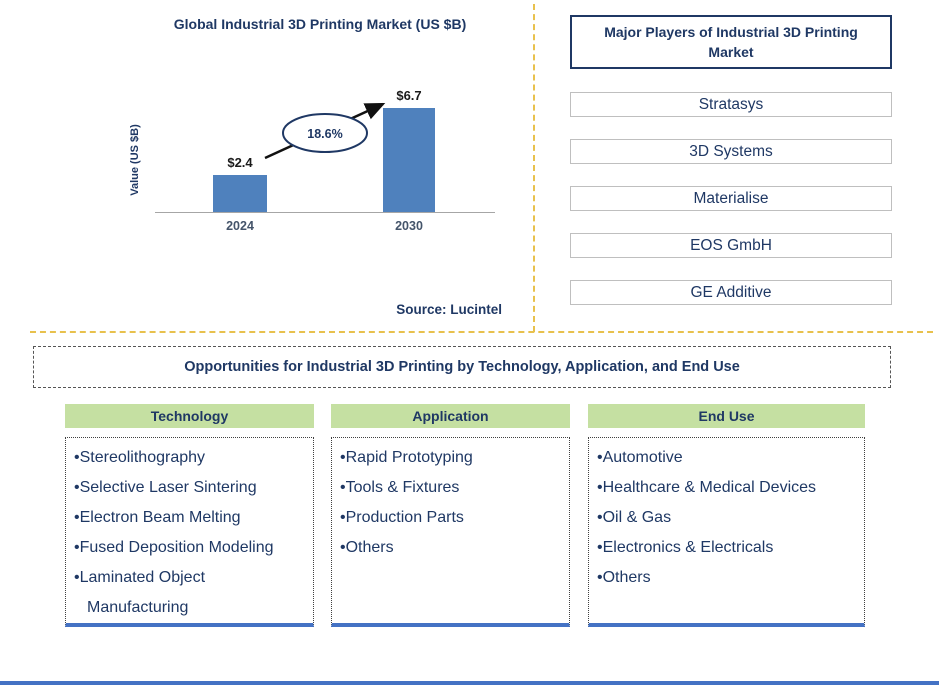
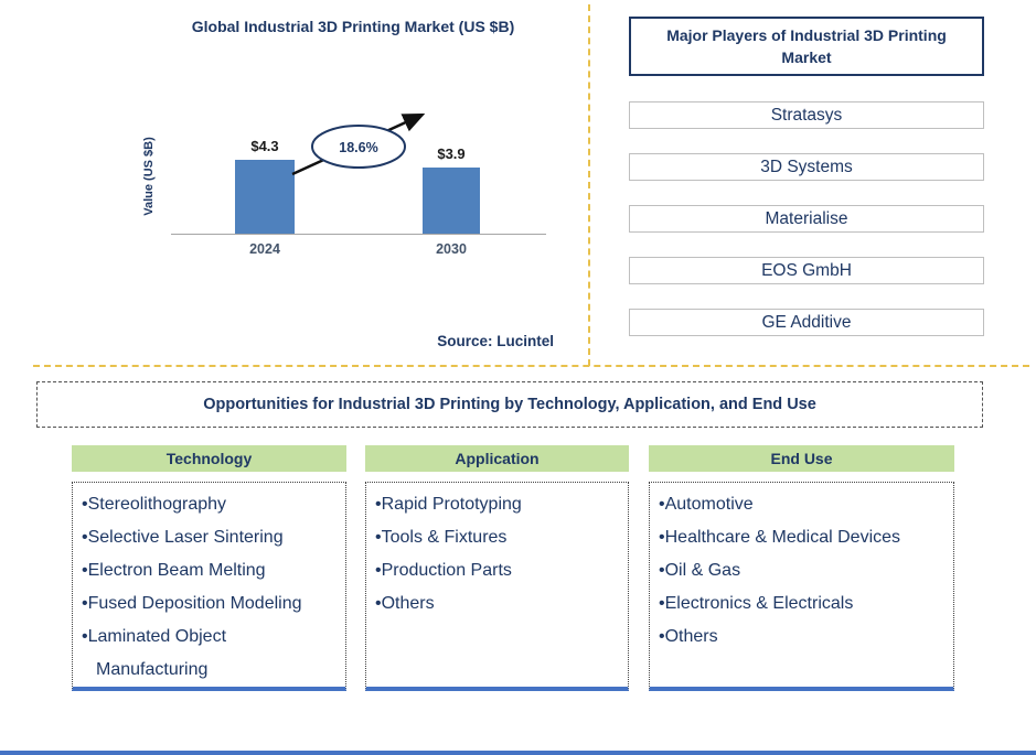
2024: $2.4 -> $4.3
2030: $6.7 -> $3.9
